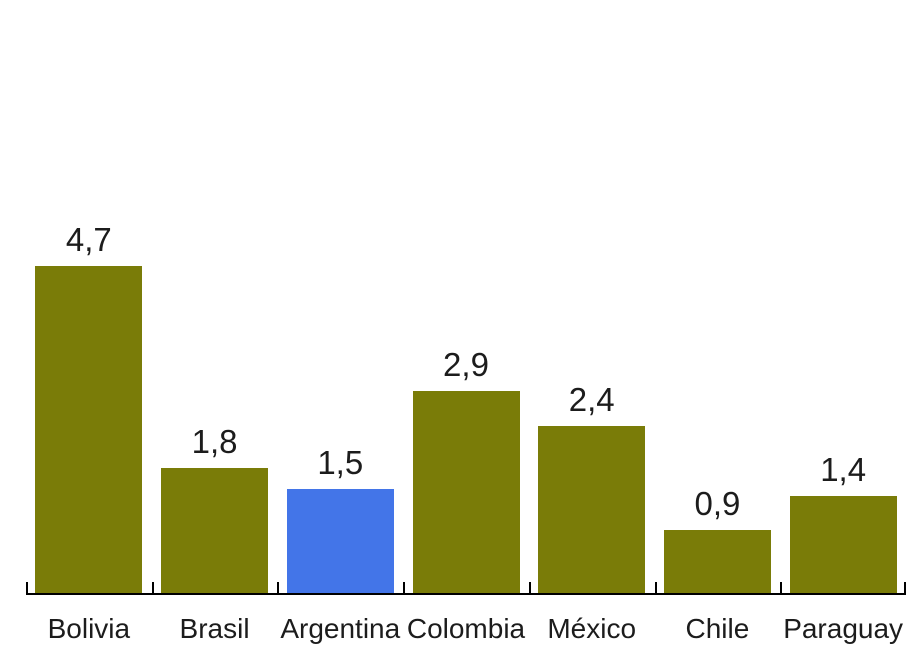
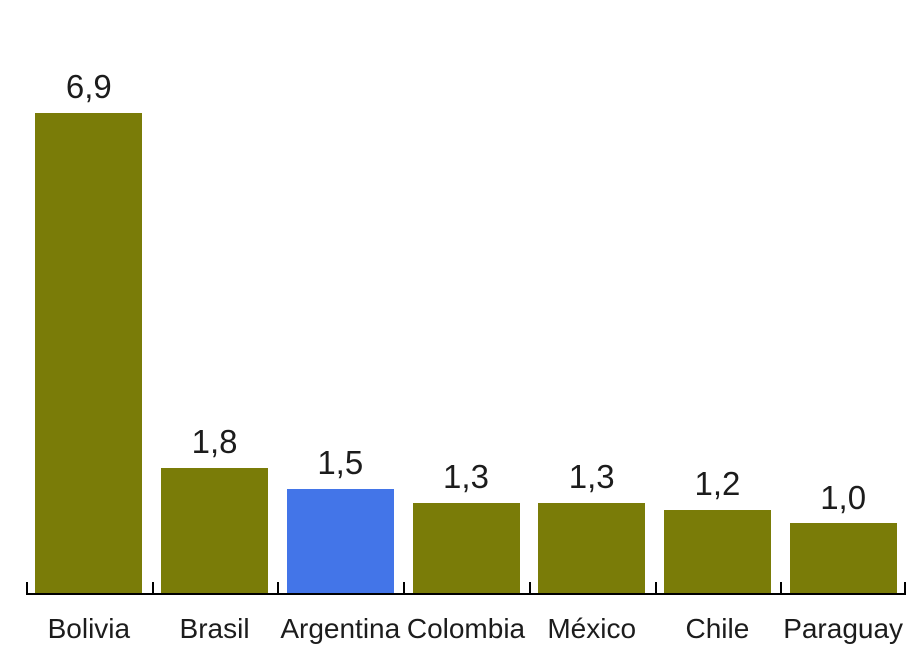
Bolivia: 4,7 -> 6,9
Colombia: 2,9 -> 1,3
México: 2,4 -> 1,3
Chile: 0,9 -> 1,2
Paraguay: 1,4 -> 1,0
